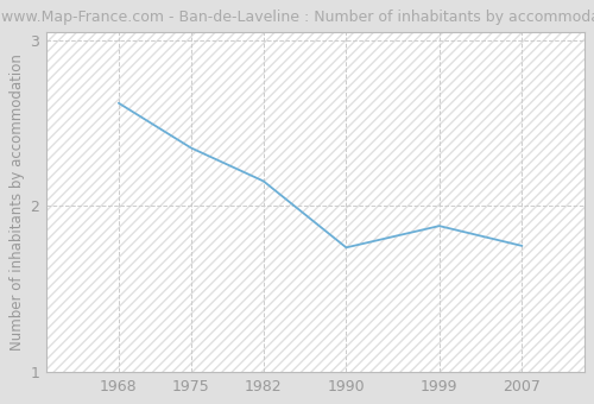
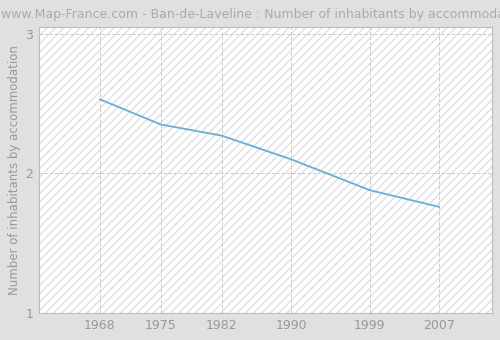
1968: 2.62 -> 2.53
1982: 2.15 -> 2.27
1990: 1.75 -> 2.10
